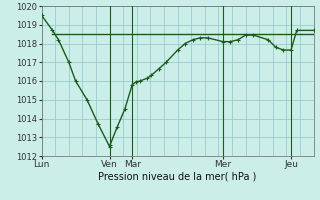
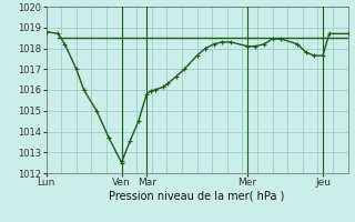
Lun: 1019.5 -> 1018.8
